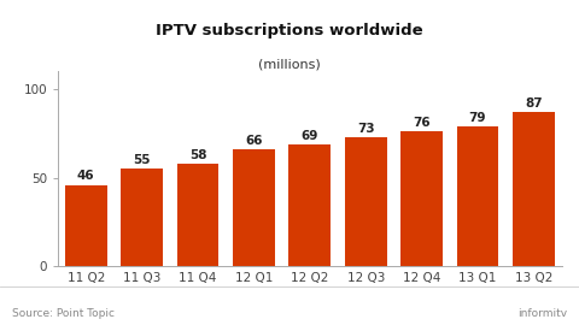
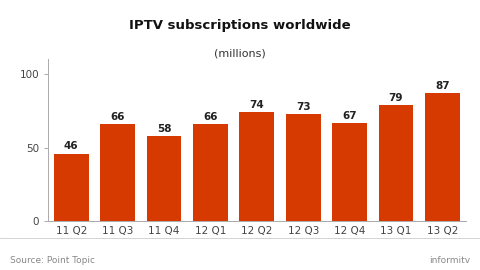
11 Q3: 55 -> 66
12 Q2: 69 -> 74
12 Q4: 76 -> 67
